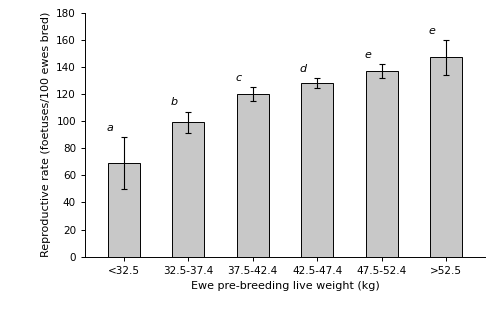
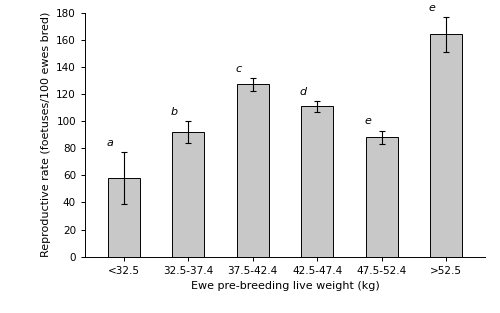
<32.5: 69 -> 58
32.5-37.4: 99 -> 92
37.5-42.4: 120 -> 127
42.5-47.4: 128 -> 111
47.5-52.4: 137 -> 88
>52.5: 147 -> 164
